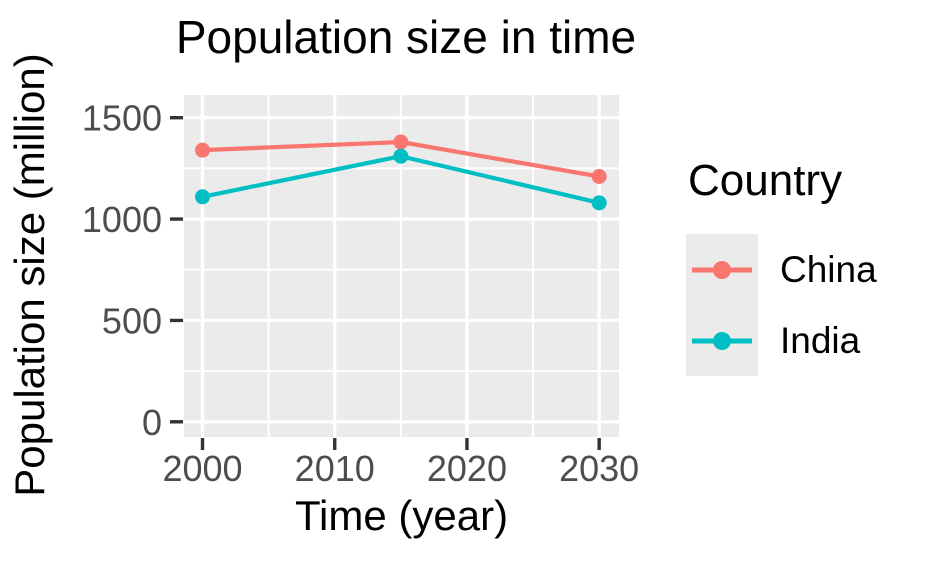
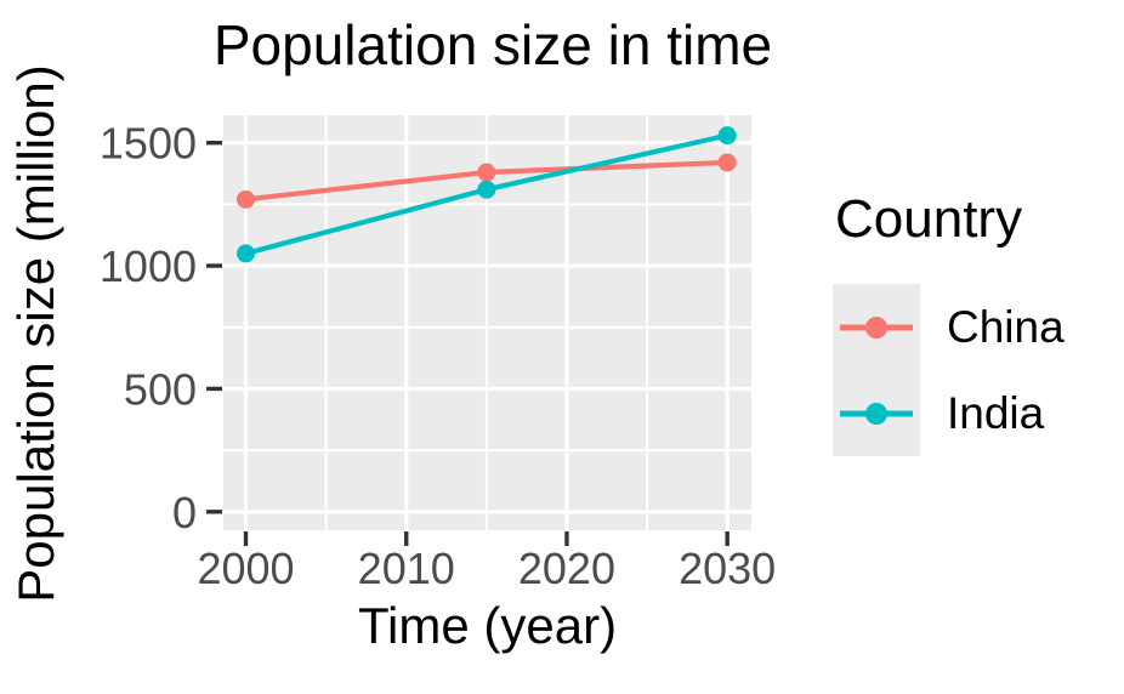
China/2000: 1340 -> 1270
India/2000: 1110 -> 1050
China/2030: 1210 -> 1420
India/2030: 1080 -> 1530
